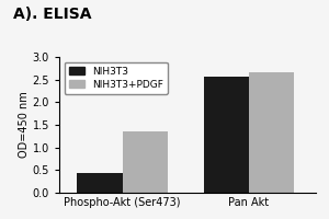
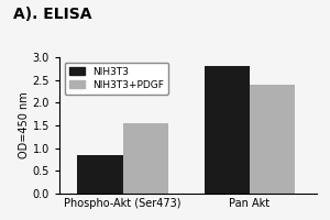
NIH3T3/Phospho-Akt (Ser473): 0.43 -> 0.85
NIH3T3+PDGF/Phospho-Akt (Ser473): 1.35 -> 1.55
NIH3T3/Pan Akt: 2.57 -> 2.80
NIH3T3+PDGF/Pan Akt: 2.65 -> 2.40
